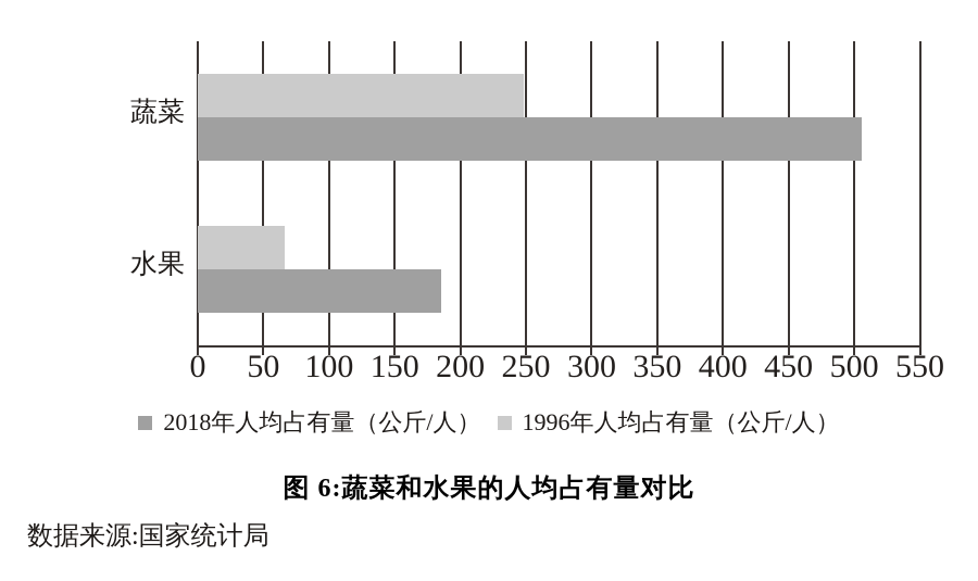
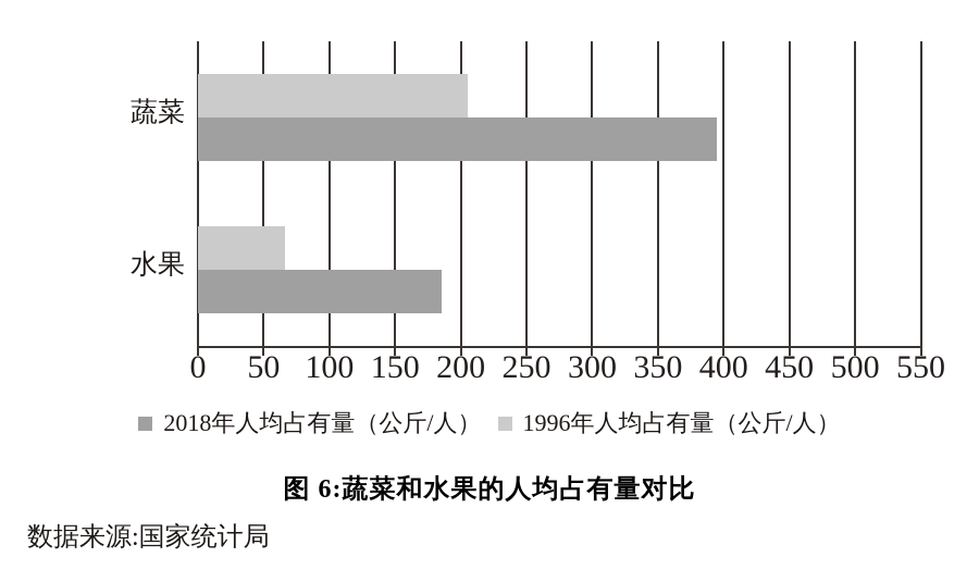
2018年人均占有量（公斤/人）/蔬菜: 506 -> 395
1996年人均占有量（公斤/人）/蔬菜: 248 -> 205
